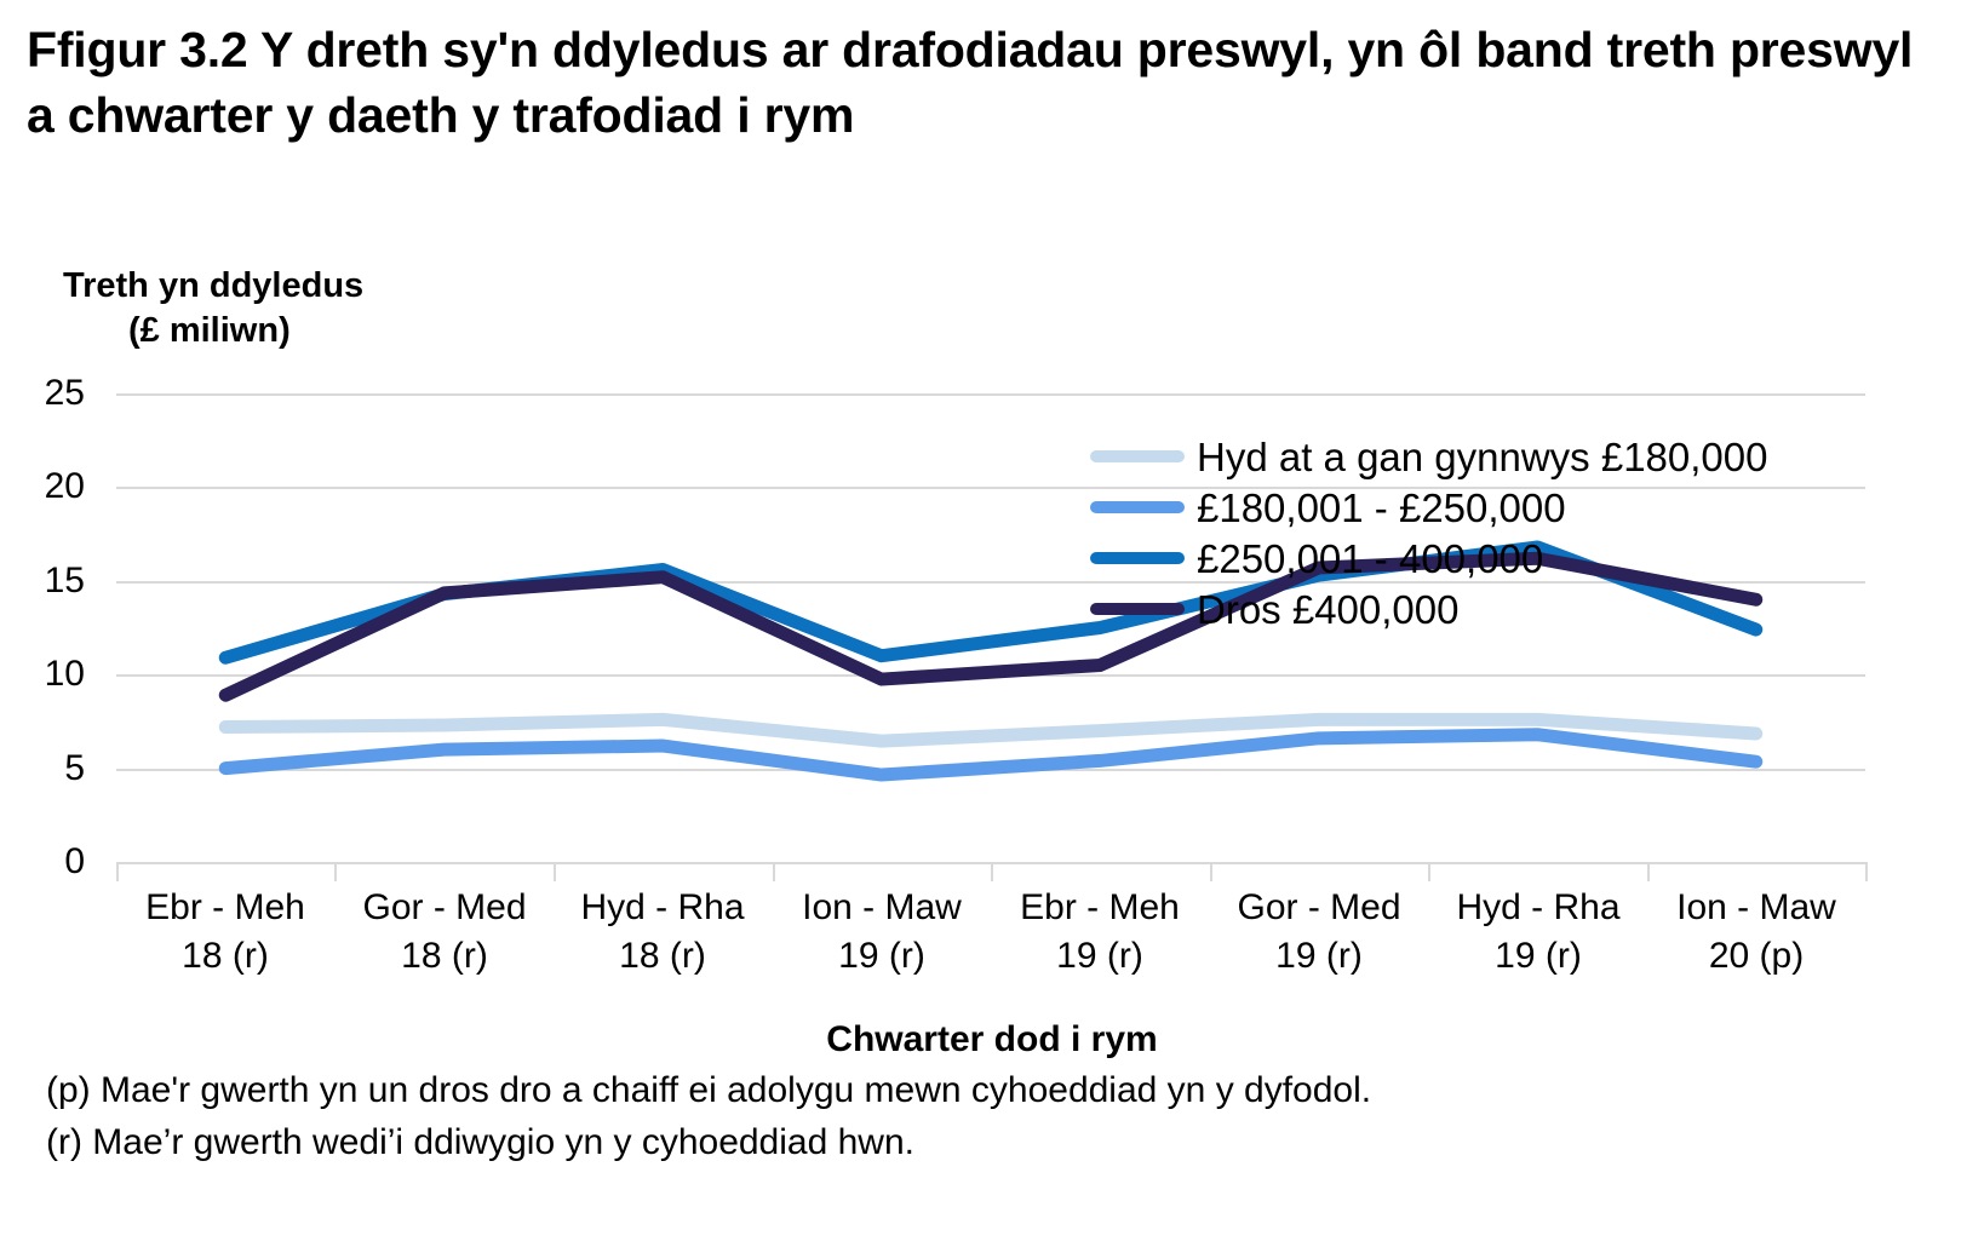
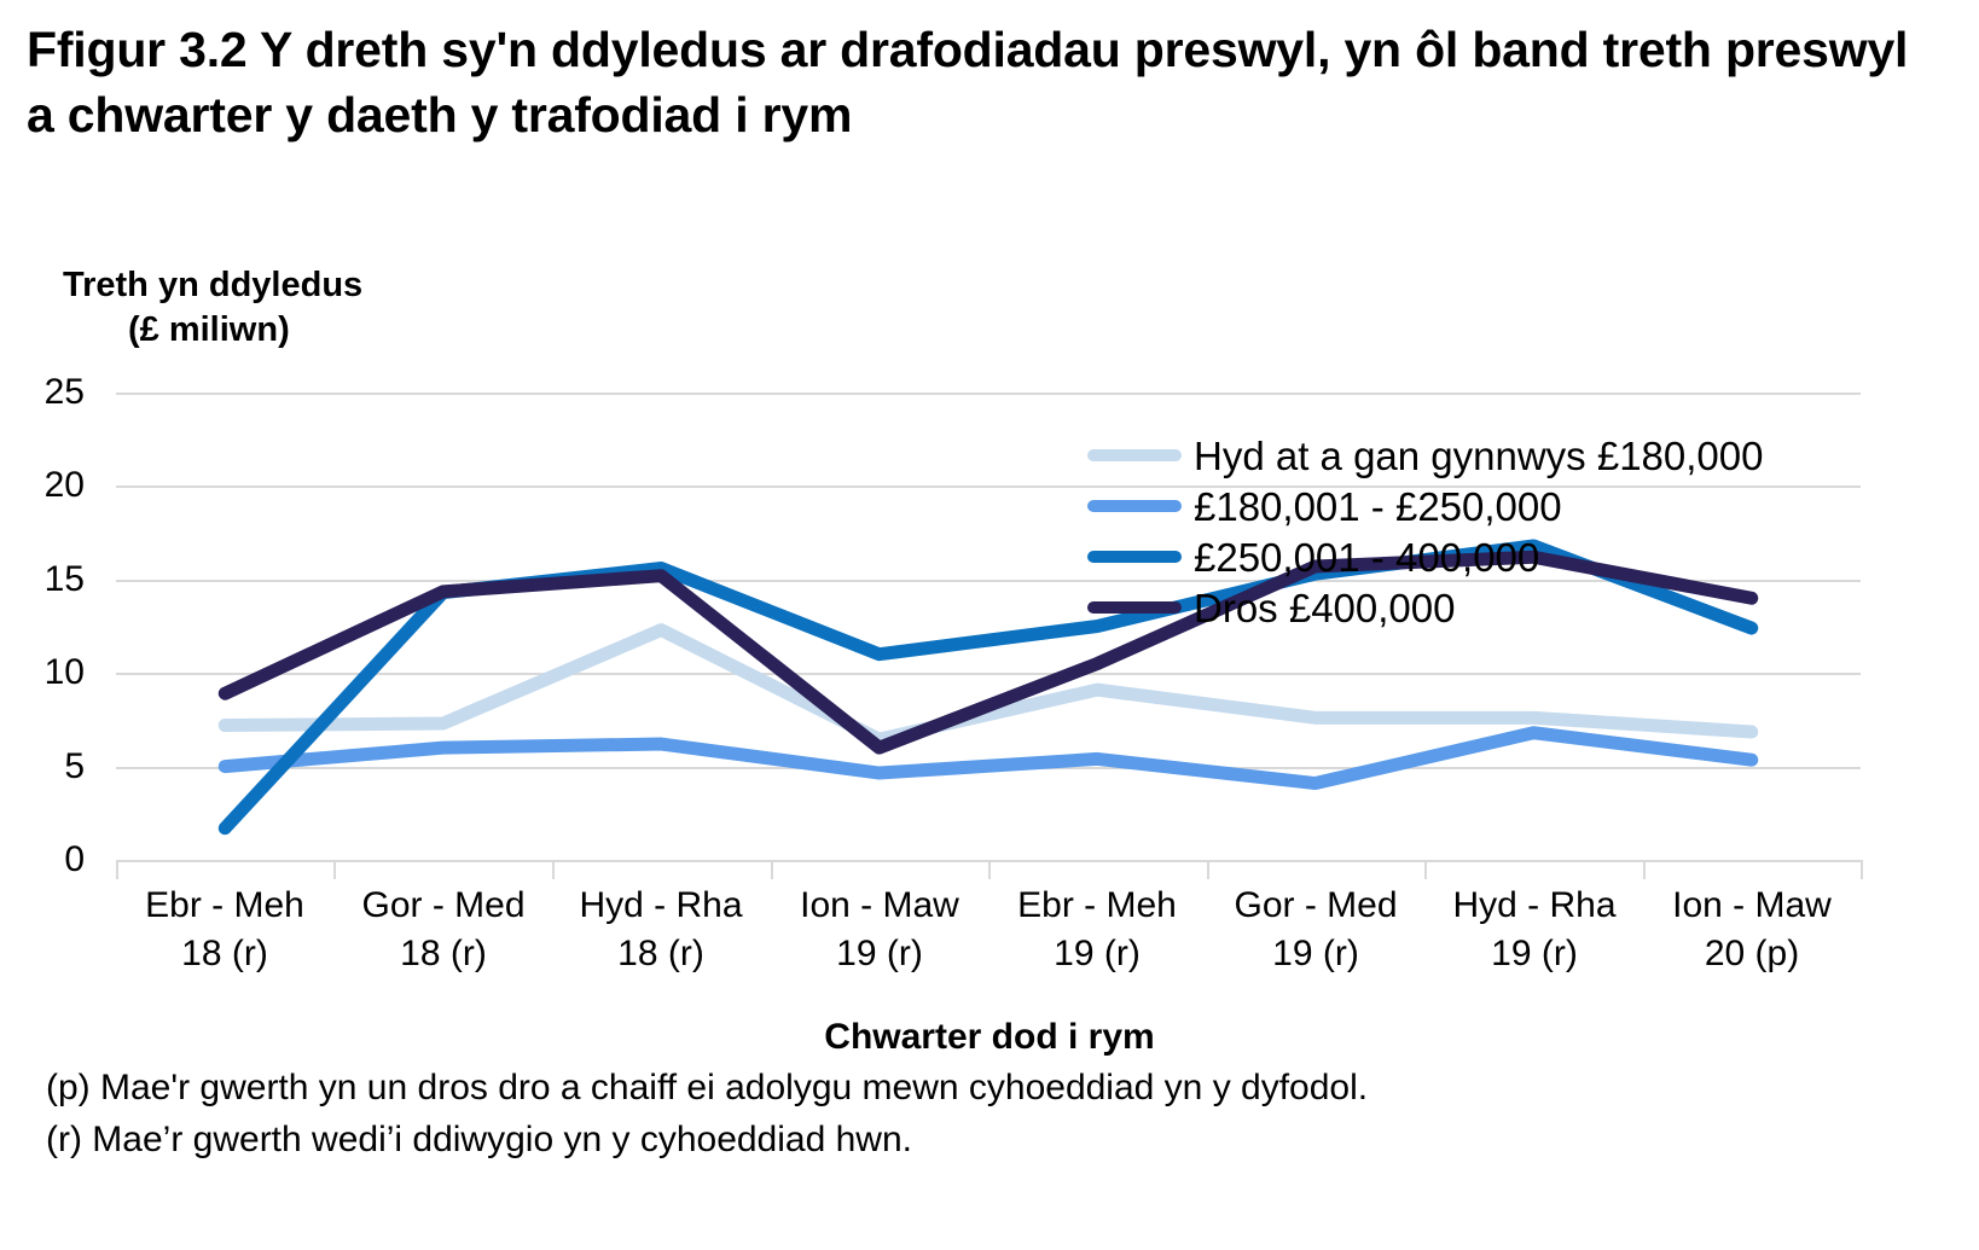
£250,001 - 400,000/Ebr - Meh 18 (r): 10.9 -> 1.7
Hyd at a gan gynnwys £180,000/Hyd - Rha 18 (r): 7.6 -> 12.3
Dros £400,000/Ion - Maw 19 (r): 9.8 -> 6.0
Hyd at a gan gynnwys £180,000/Ebr - Meh 19 (r): 7.0 -> 9.1
£180,001 - £250,000/Gor - Med 19 (r): 6.6 -> 4.1
